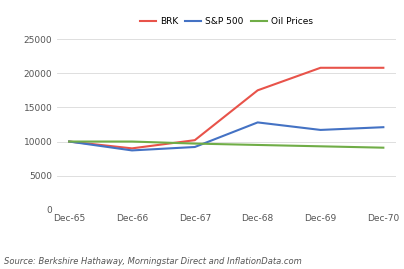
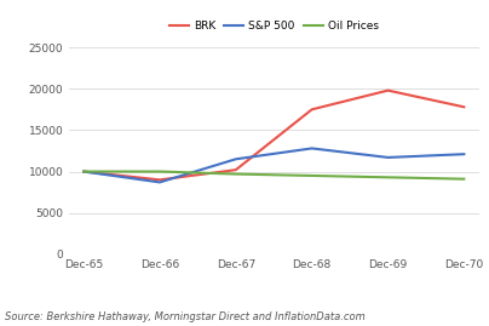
S&P 500/Dec-67: 9200 -> 11500
BRK/Dec-69: 20800 -> 19800
BRK/Dec-70: 20800 -> 17800
